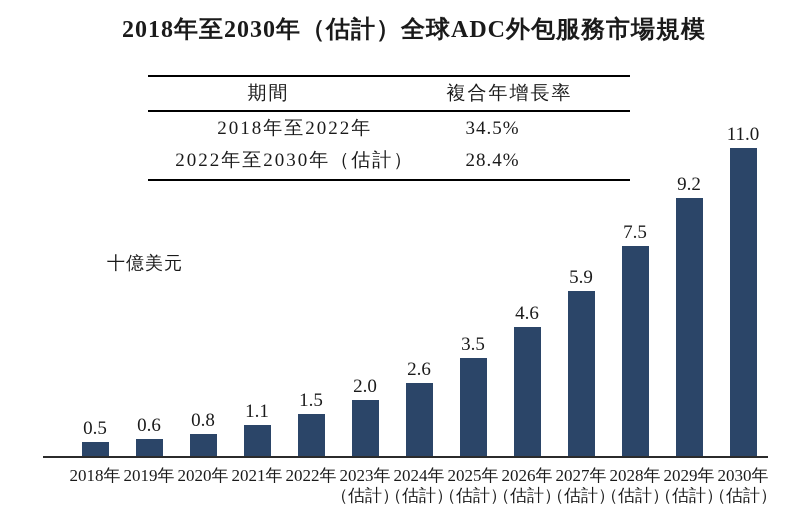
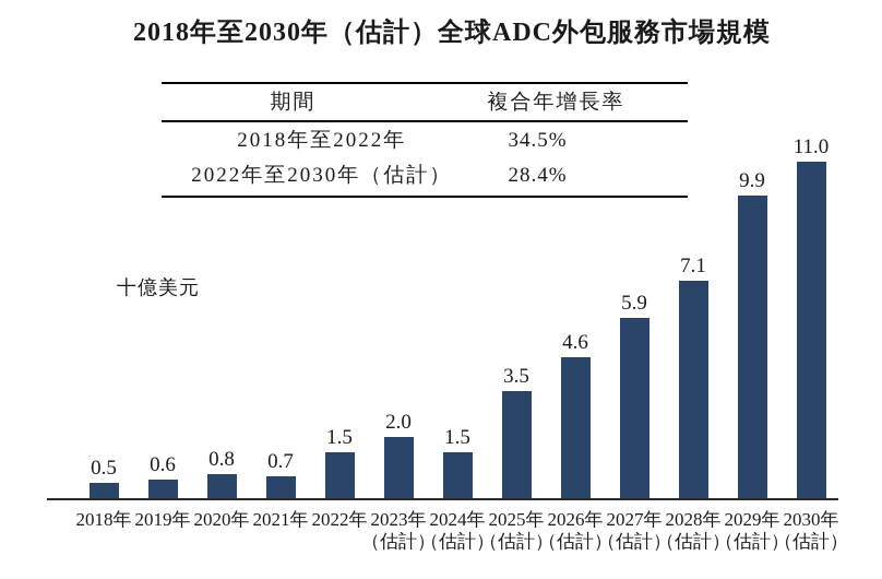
2021年: 1.1 -> 0.7
2024年（估計）: 2.6 -> 1.5
2028年（估計）: 7.5 -> 7.1
2029年（估計）: 9.2 -> 9.9
